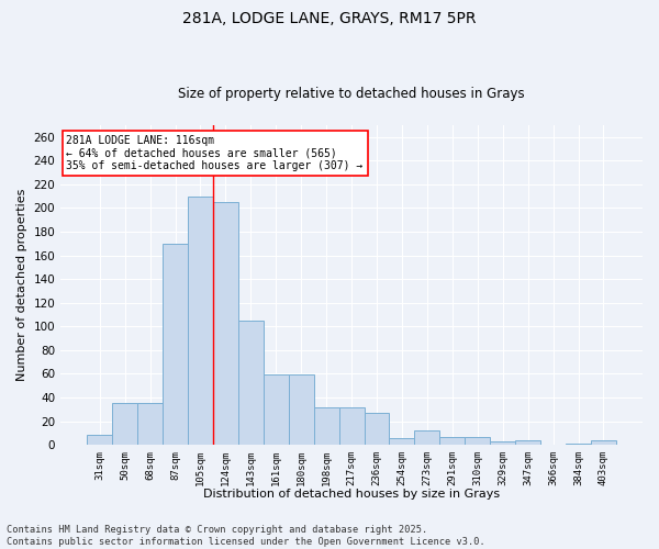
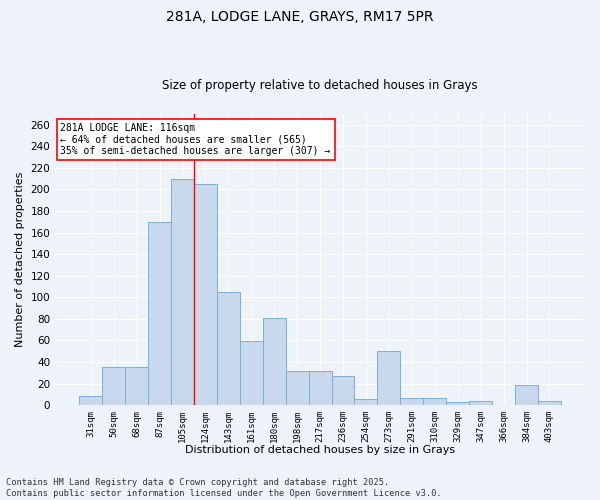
180sqm: 59 -> 81
273sqm: 12 -> 50
384sqm: 1 -> 19
